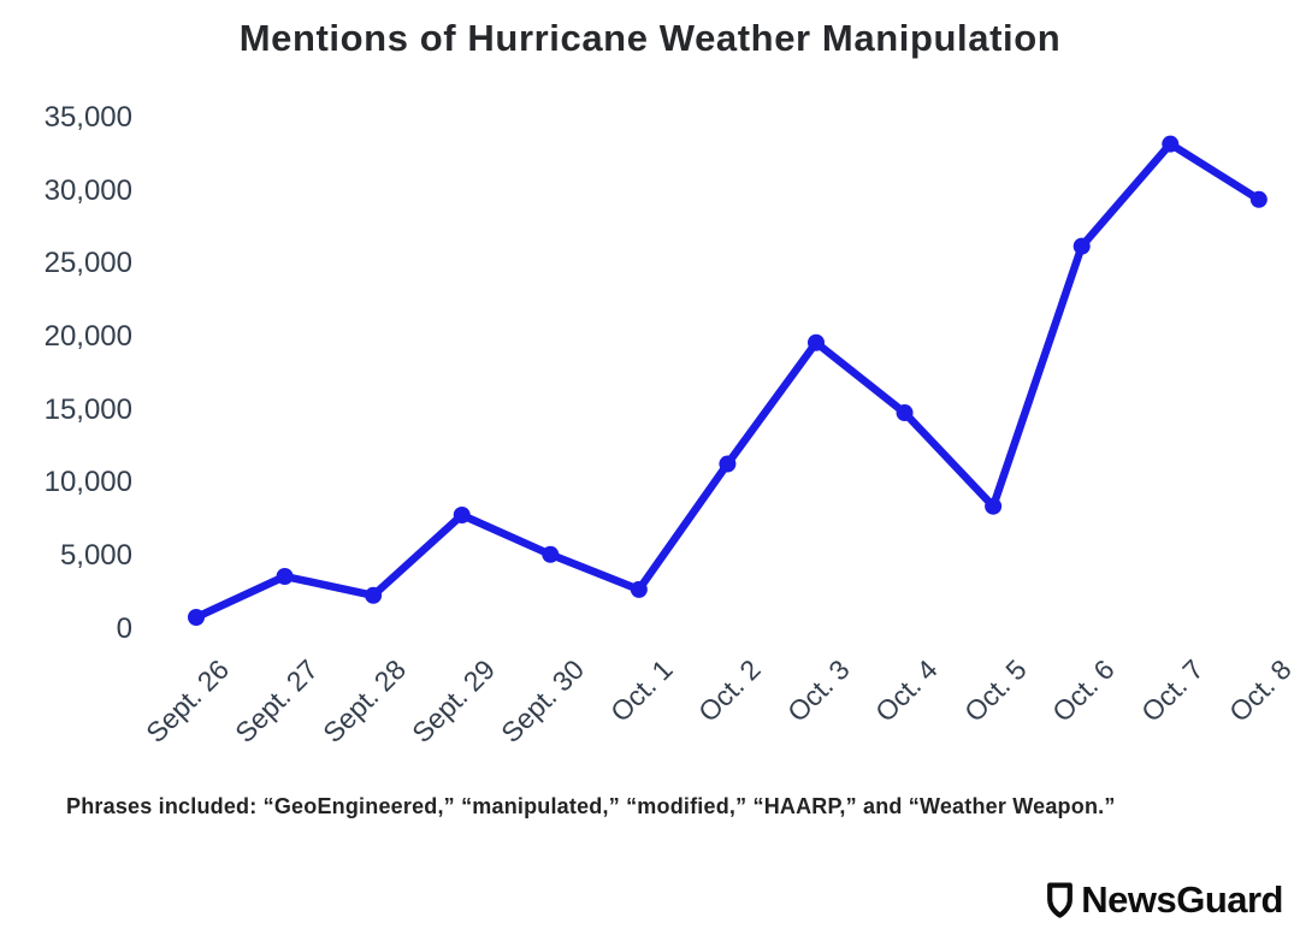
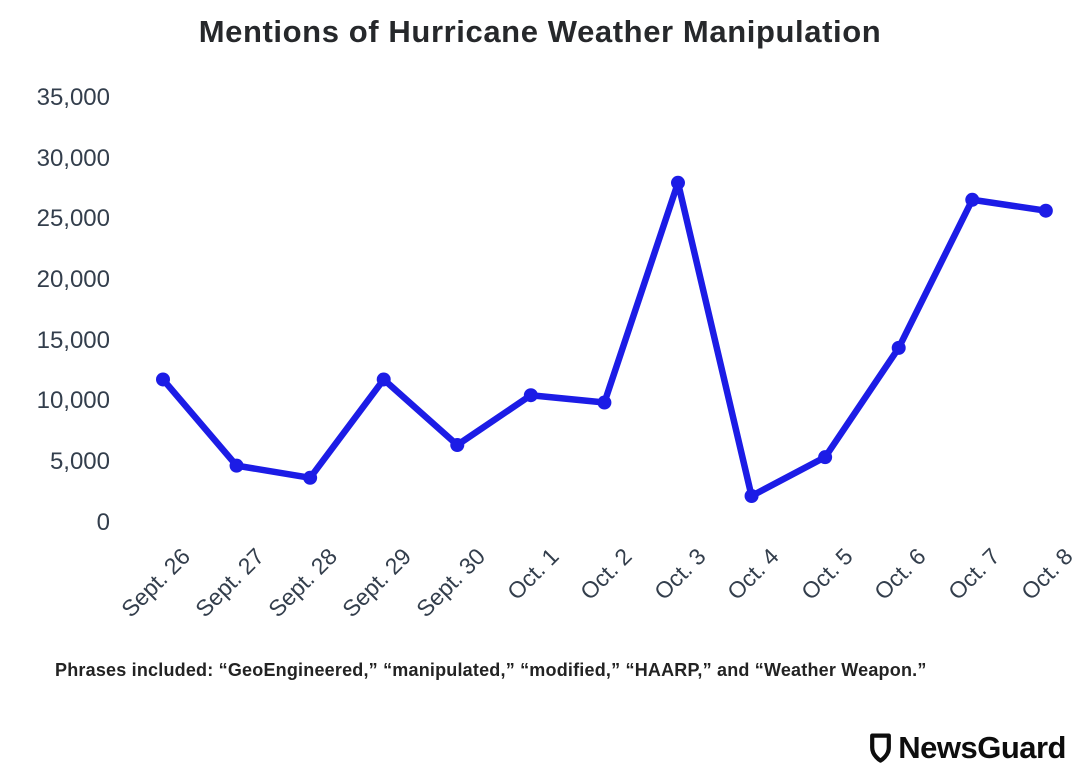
Sept. 26: 800 -> 11800
Sept. 27: 3600 -> 4700
Sept. 28: 2300 -> 3700
Sept. 29: 7800 -> 11800
Sept. 30: 5100 -> 6400
Oct. 1: 2700 -> 10500
Oct. 2: 11300 -> 9900
Oct. 3: 19600 -> 28000
Oct. 4: 14800 -> 2200
Oct. 5: 8400 -> 5400
Oct. 6: 26200 -> 14400
Oct. 7: 33200 -> 26600
Oct. 8: 29400 -> 25700
